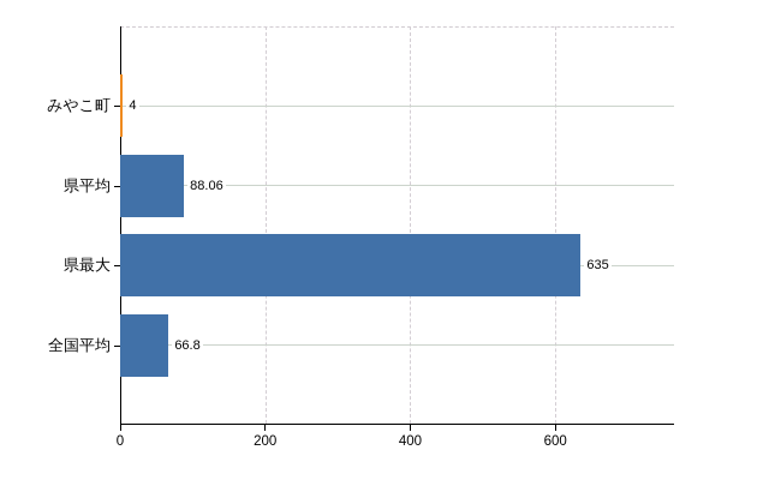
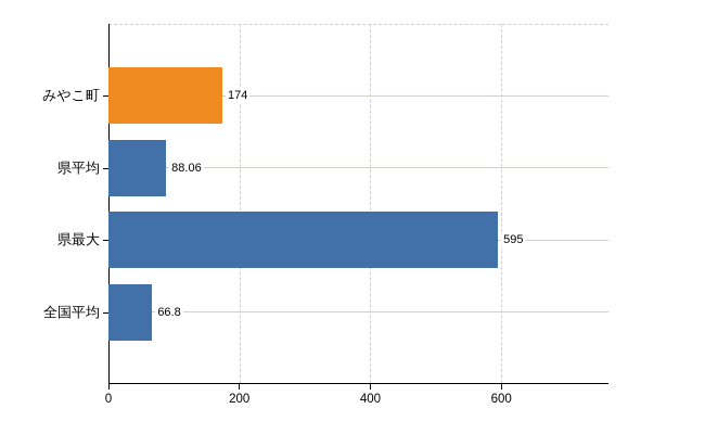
みやこ町: 4 -> 174
県最大: 635 -> 595
